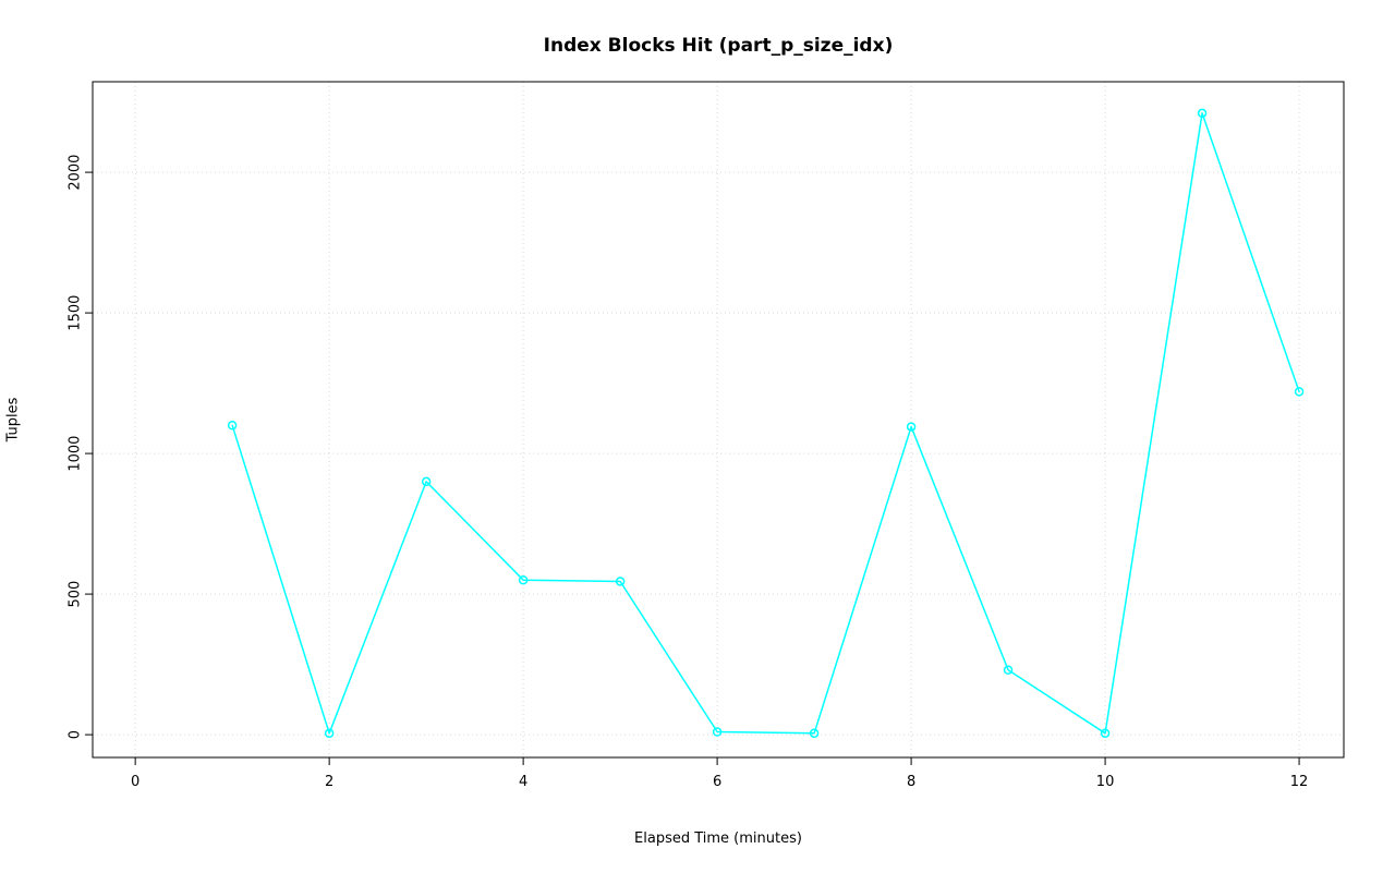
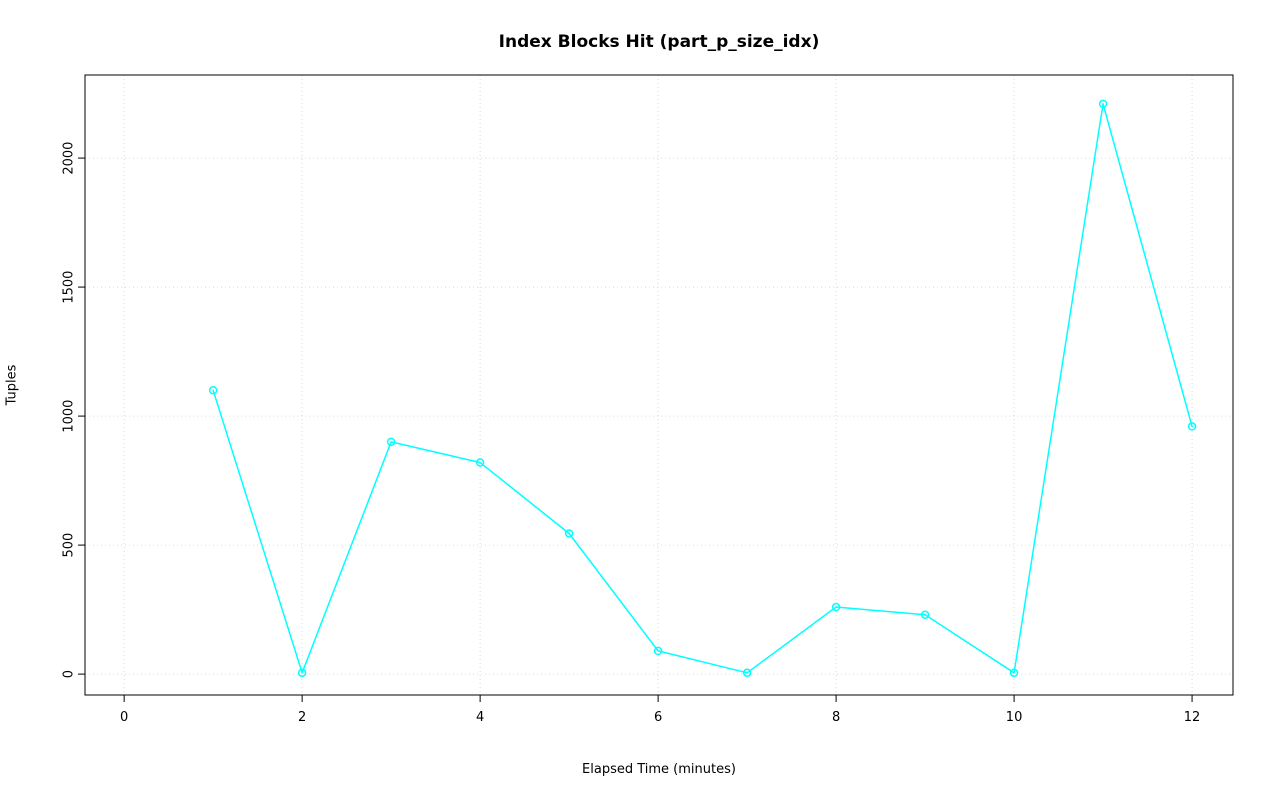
4: 550 -> 820
6: 10 -> 90
8: 1100 -> 260
12: 1220 -> 960
